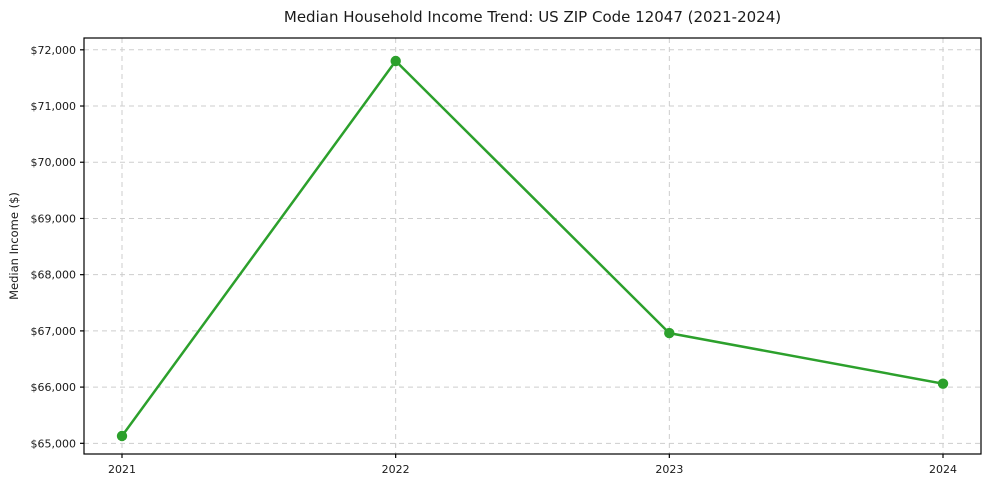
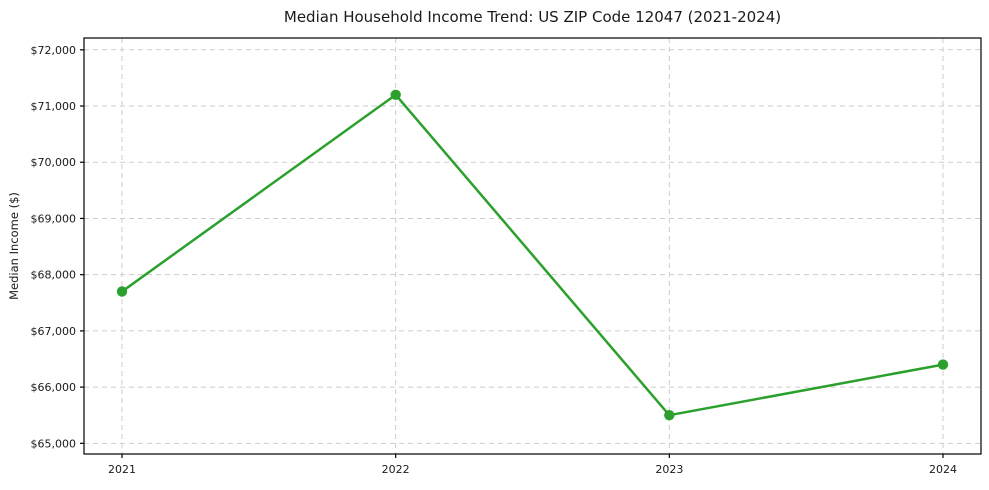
2021: $65100 -> $67700
2022: $71800 -> $71200
2023: $67000 -> $65500
2024: $66100 -> $66400
